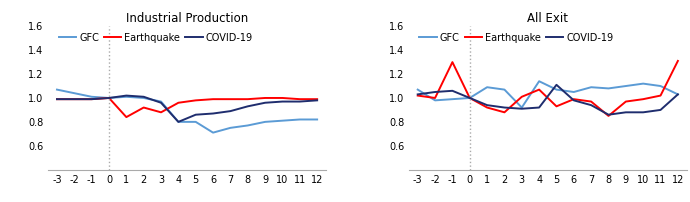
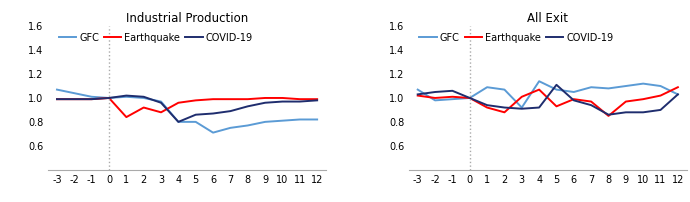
All Exit/Earthquake/-1: 1.30 -> 1.01
All Exit/Earthquake/12: 1.31 -> 1.09
